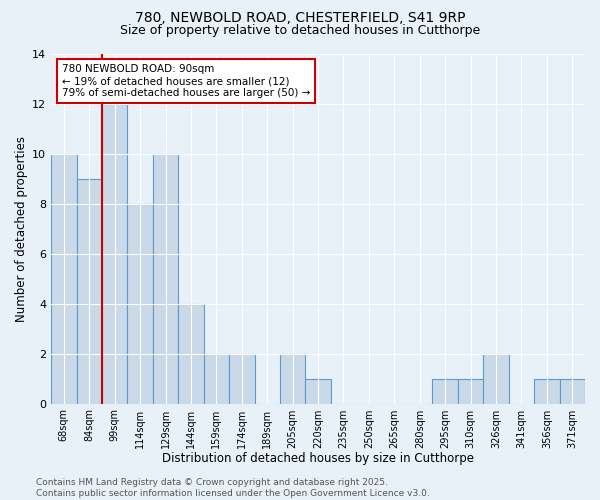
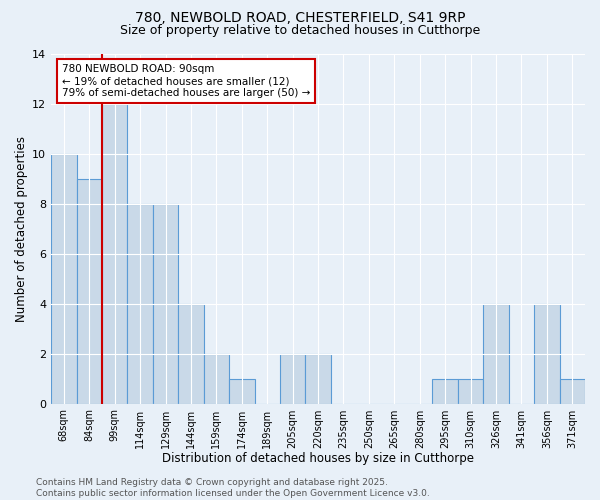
129sqm: 10 -> 8
174sqm: 2 -> 1
220sqm: 1 -> 2
326sqm: 2 -> 4
356sqm: 1 -> 4
